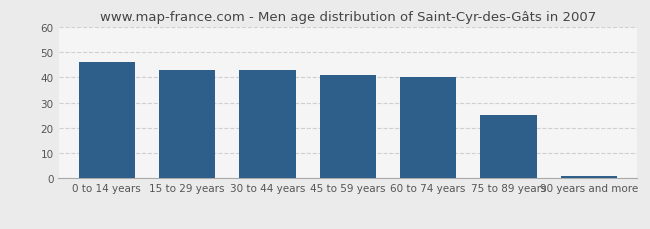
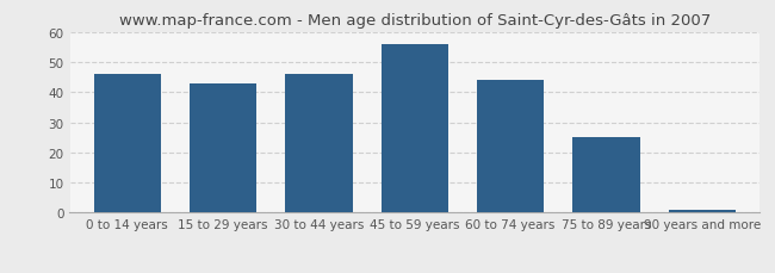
30 to 44 years: 43 -> 46
45 to 59 years: 41 -> 56
60 to 74 years: 40 -> 44
